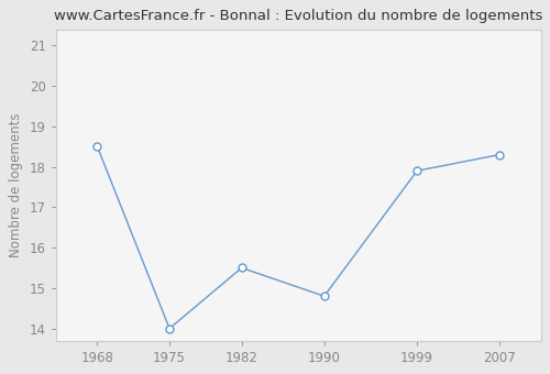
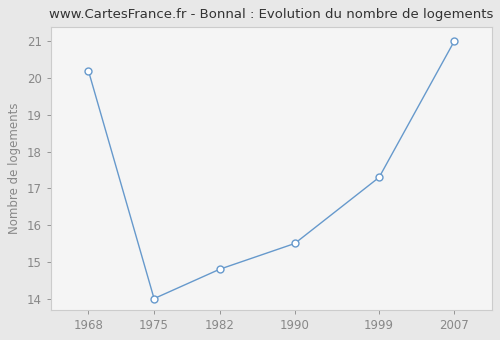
1968: 18.5 -> 20.2
1982: 15.5 -> 14.8
1990: 14.8 -> 15.5
1999: 17.9 -> 17.3
2007: 18.3 -> 21.0
